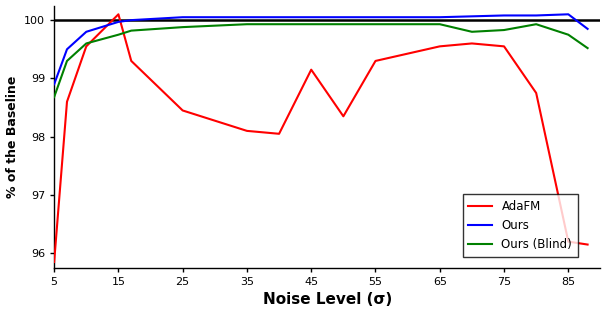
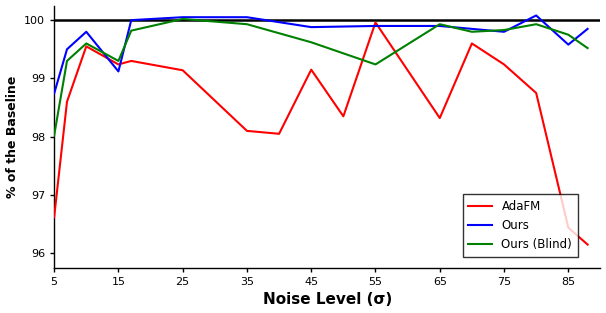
AdaFM/5: 95.85 -> 96.62
Ours/5: 98.90 -> 98.74
Ours (Blind)/5: 98.68 -> 98.02
AdaFM/15: 100.10 -> 99.24
Ours/15: 99.97 -> 99.12
Ours (Blind)/15: 99.75 -> 99.30
AdaFM/25: 98.45 -> 99.14
Ours (Blind)/25: 99.88 -> 100.02
Ours/45: 100.05 -> 99.88
Ours (Blind)/45: 99.93 -> 99.62
AdaFM/55: 99.30 -> 99.96
Ours/55: 100.05 -> 99.90
Ours (Blind)/55: 99.93 -> 99.24
AdaFM/65: 99.55 -> 98.32
Ours/65: 100.05 -> 99.90
AdaFM/75: 99.55 -> 99.24
Ours/75: 100.08 -> 99.80
AdaFM/85: 96.20 -> 96.44
Ours/85: 100.10 -> 99.58
